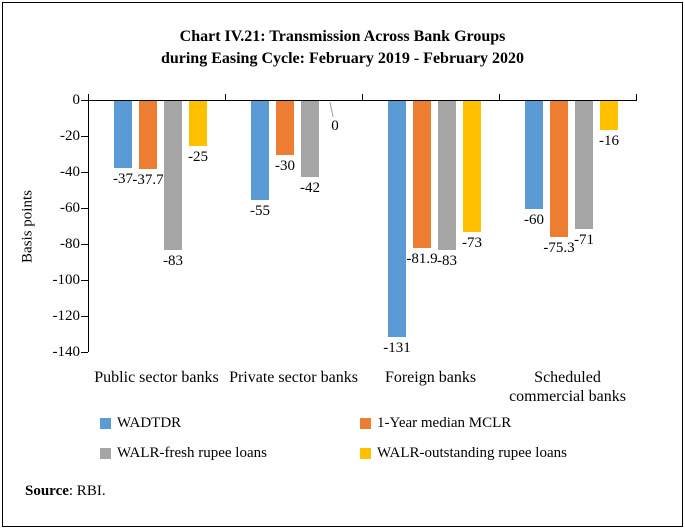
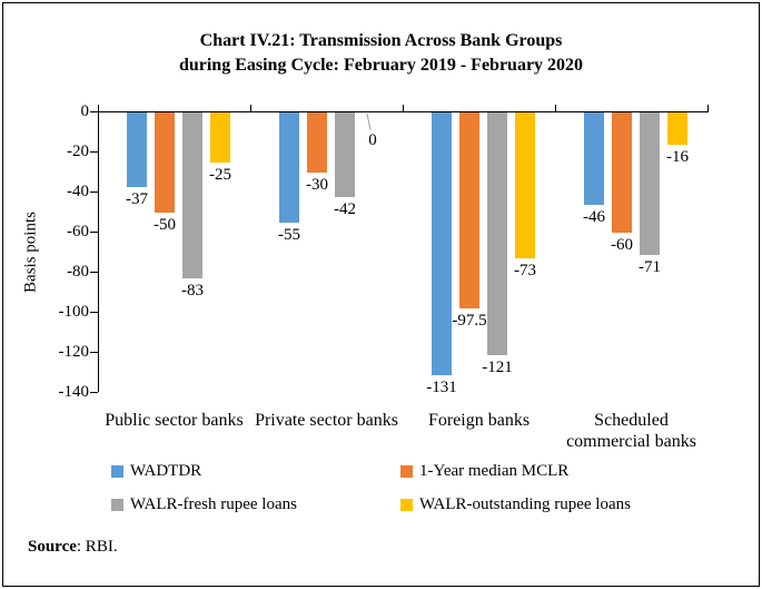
1-Year median MCLR/Public sector banks: -37.7 -> -50
1-Year median MCLR/Foreign banks: -81.9 -> -97.5
WALR-fresh rupee loans/Foreign banks: -83 -> -121
WADTDR/Scheduled commercial banks: -60 -> -46
1-Year median MCLR/Scheduled commercial banks: -75.3 -> -60
